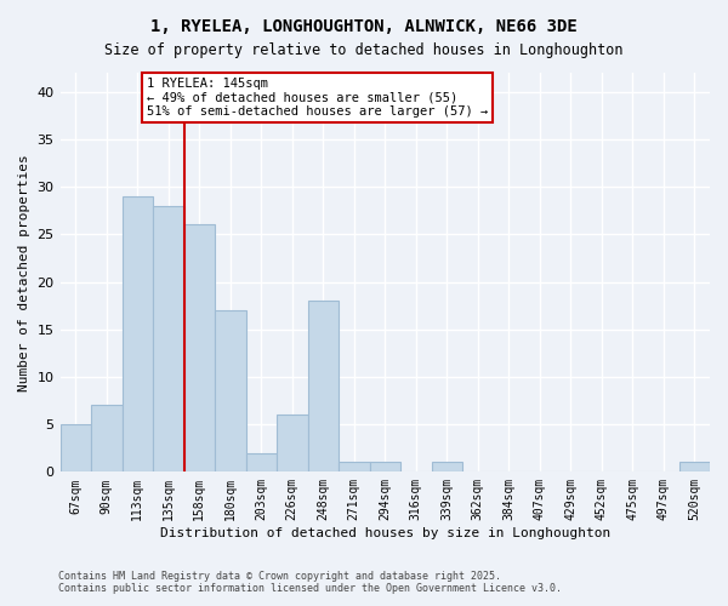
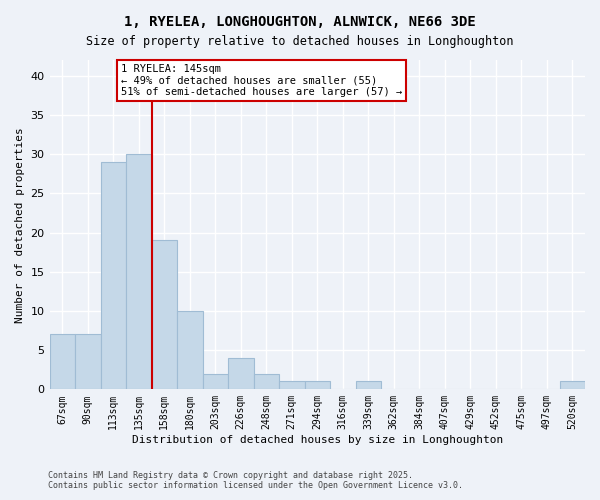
67sqm: 5 -> 7
135sqm: 28 -> 30
158sqm: 26 -> 19
180sqm: 17 -> 10
226sqm: 6 -> 4
248sqm: 18 -> 2
